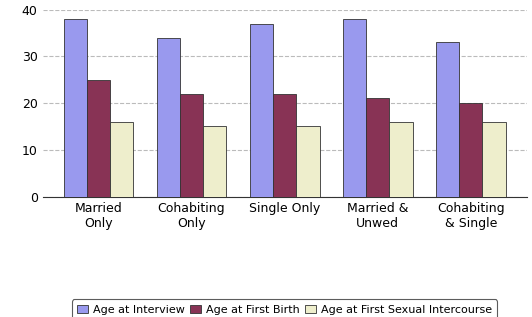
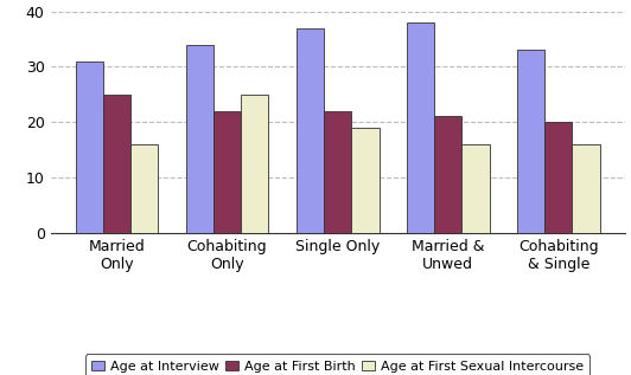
Age at Interview/Married Only: 38 -> 31
Age at First Sexual Intercourse/Cohabiting Only: 15 -> 25
Age at First Sexual Intercourse/Single Only: 15 -> 19
